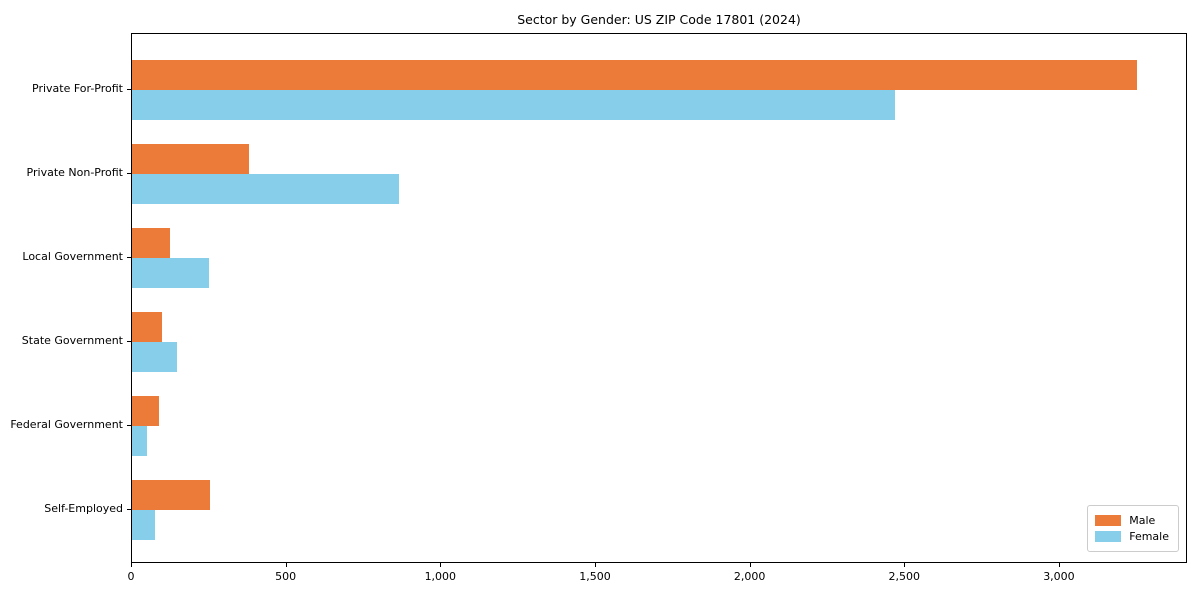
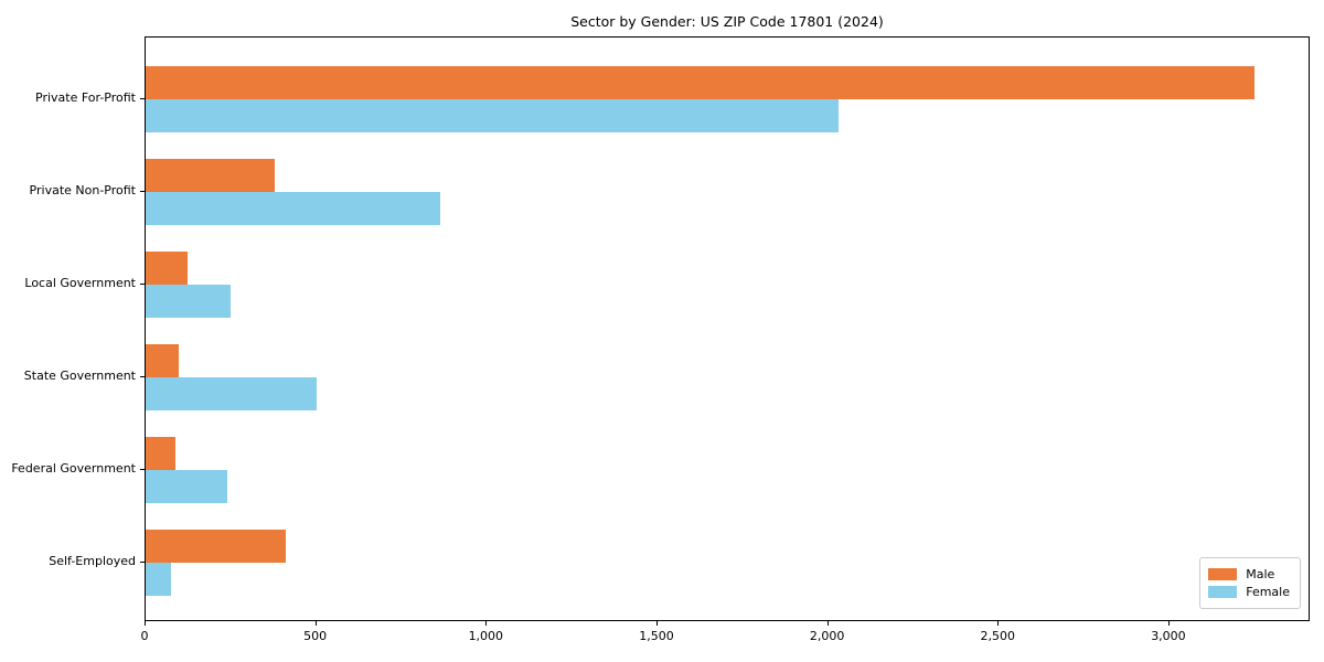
Female/Private For-Profit: 2470 -> 2030
Female/State Government: 140 -> 500
Female/Federal Government: 50 -> 240
Male/Self-Employed: 250 -> 410
